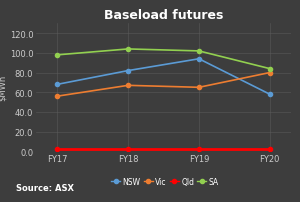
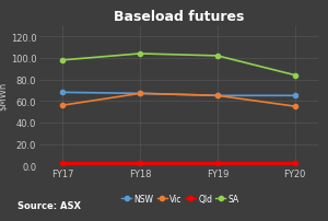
NSW/FY18: 82 -> 67
NSW/FY19: 94 -> 65
NSW/FY20: 58 -> 65
Vic/FY20: 80 -> 55
